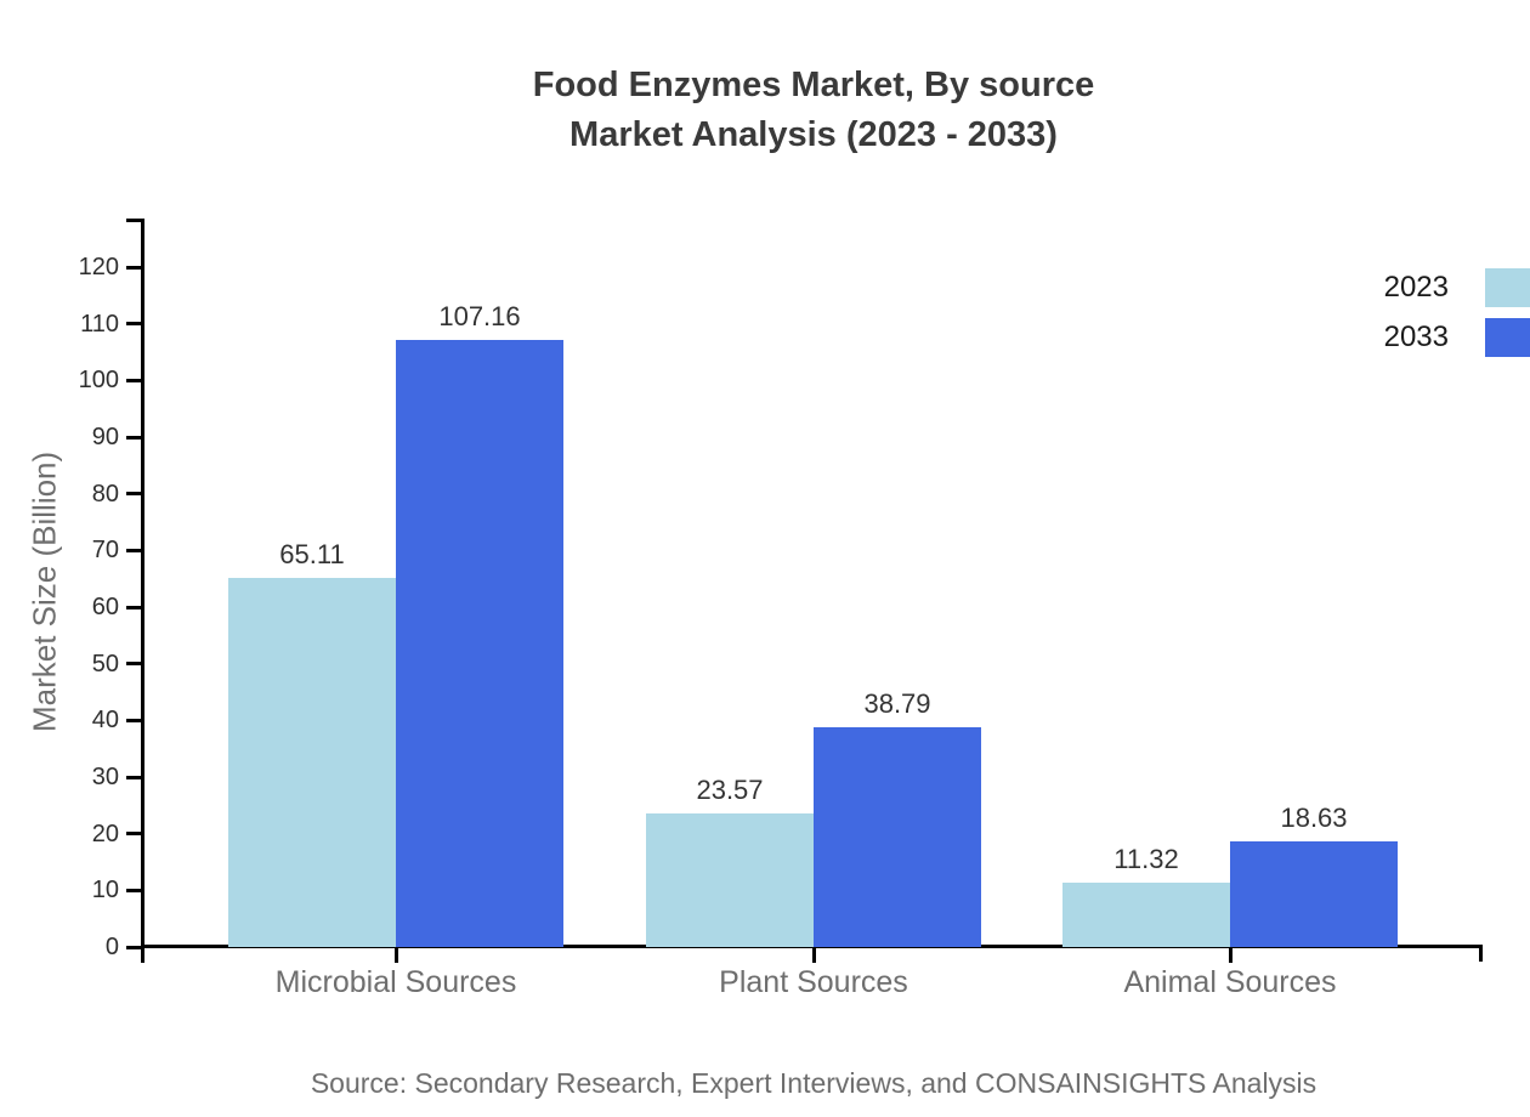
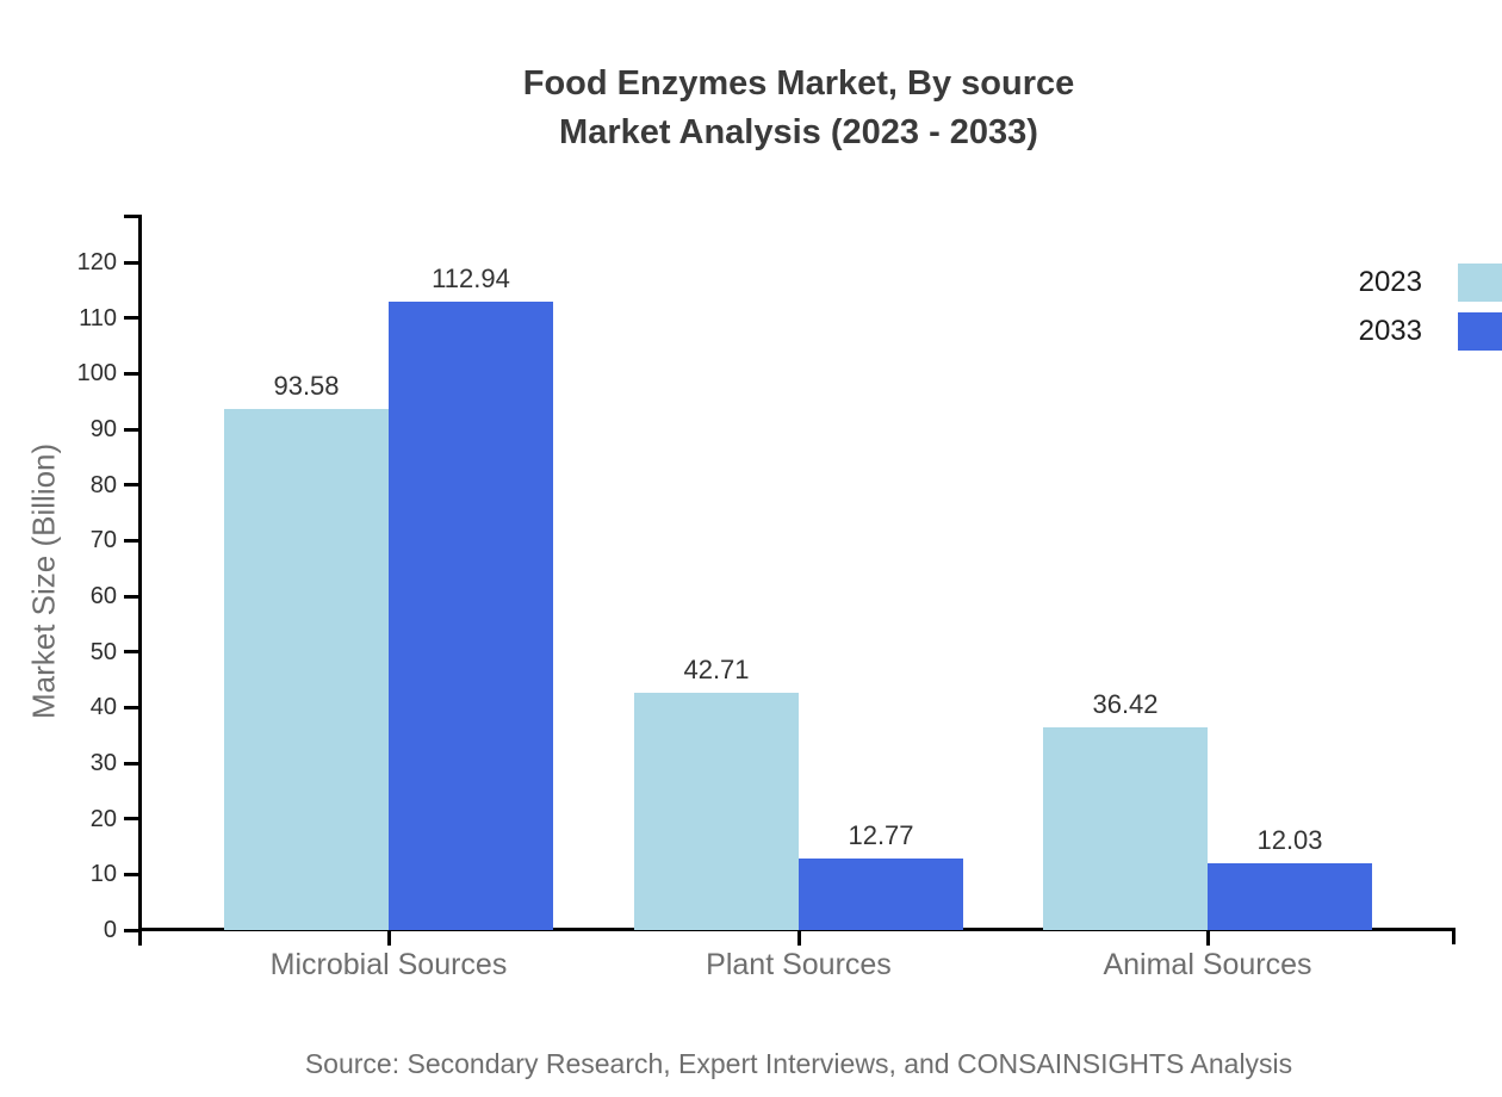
2023/Microbial Sources: 65.11 -> 93.58
2033/Microbial Sources: 107.16 -> 112.94
2023/Plant Sources: 23.57 -> 42.71
2033/Plant Sources: 38.79 -> 12.77
2023/Animal Sources: 11.32 -> 36.42
2033/Animal Sources: 18.63 -> 12.03
